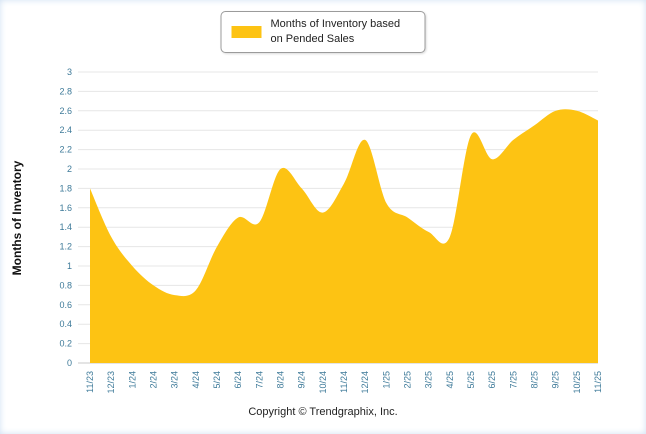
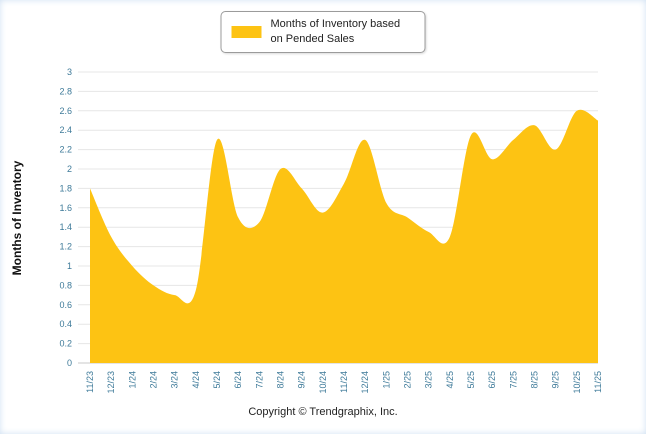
5/24: 1.2 -> 2.3
9/25: 2.6 -> 2.2
